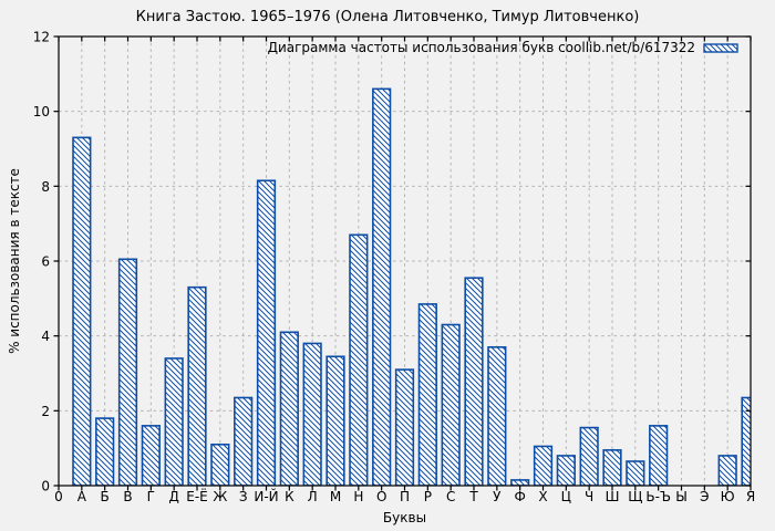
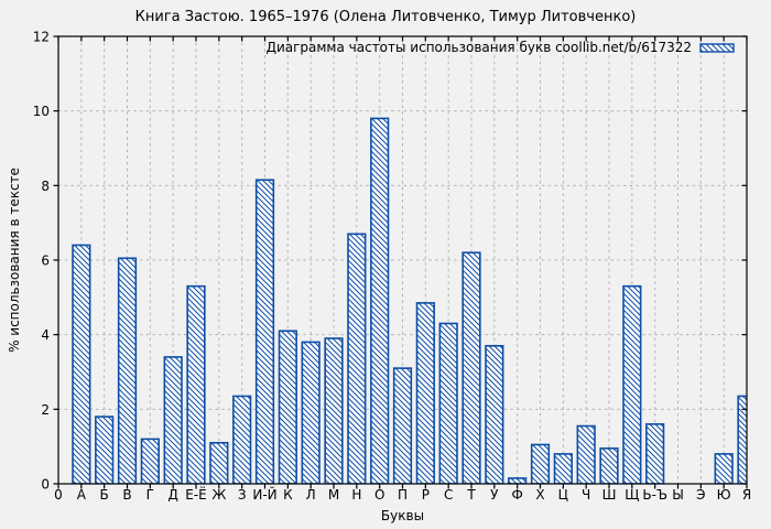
А: 9.3 -> 6.4
Г: 1.6 -> 1.2
М: 3.5 -> 3.9
О: 10.6 -> 9.8
Т: 5.5 -> 6.2
Щ: 0.7 -> 5.3
